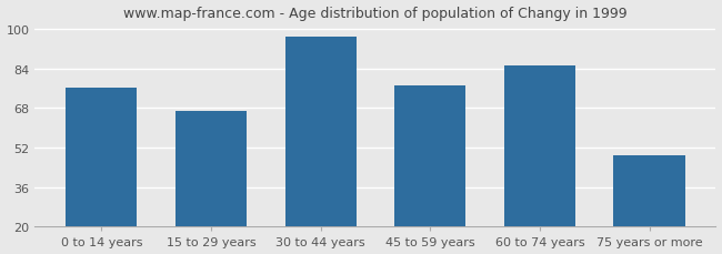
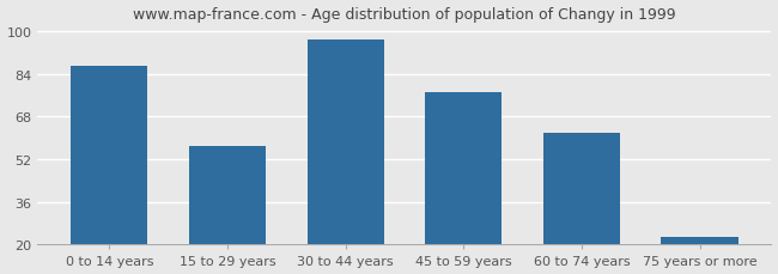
0 to 14 years: 76 -> 87
15 to 29 years: 67 -> 57
60 to 74 years: 85 -> 62
75 years or more: 49 -> 23
